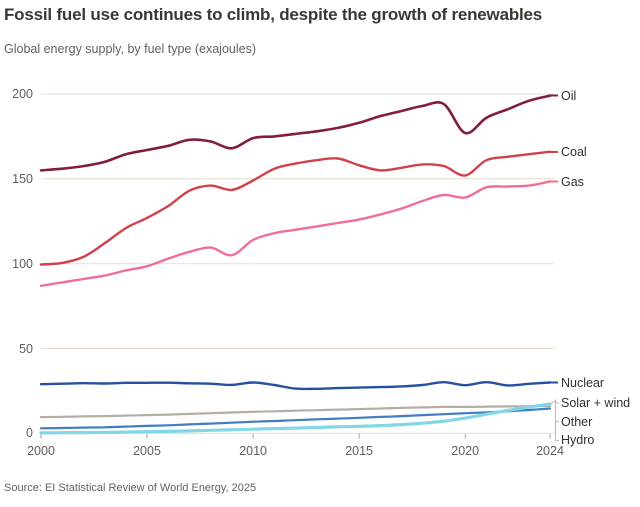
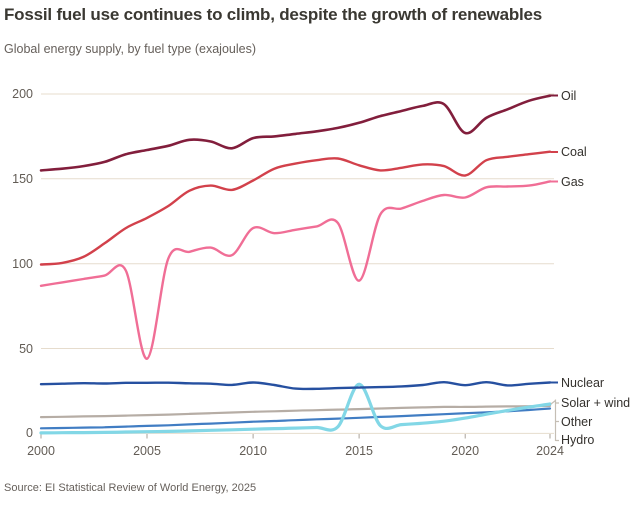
Gas/2005: 98 -> 44
Gas/2010: 114 -> 121
Solar + wind/2015: 4 -> 29
Gas/2015: 126 -> 90
